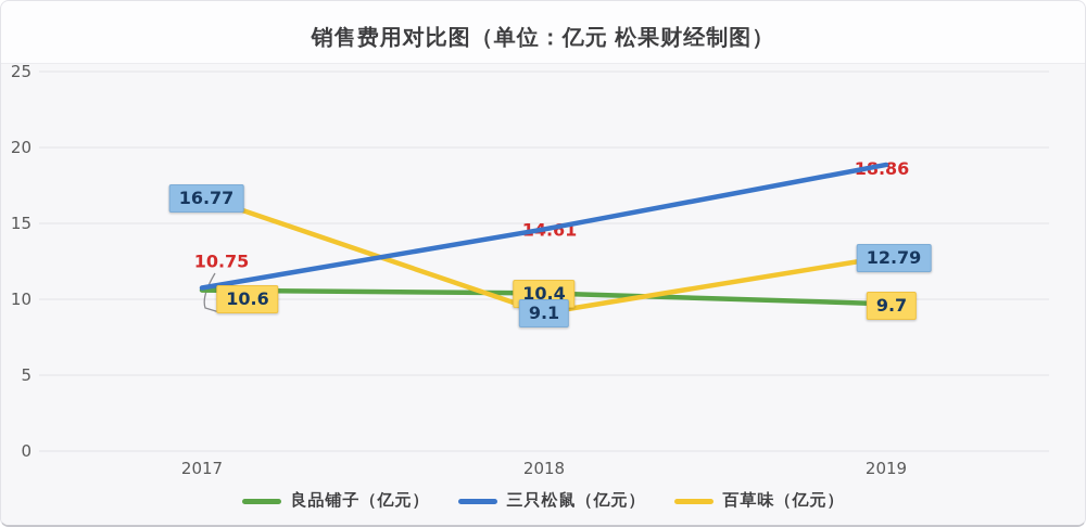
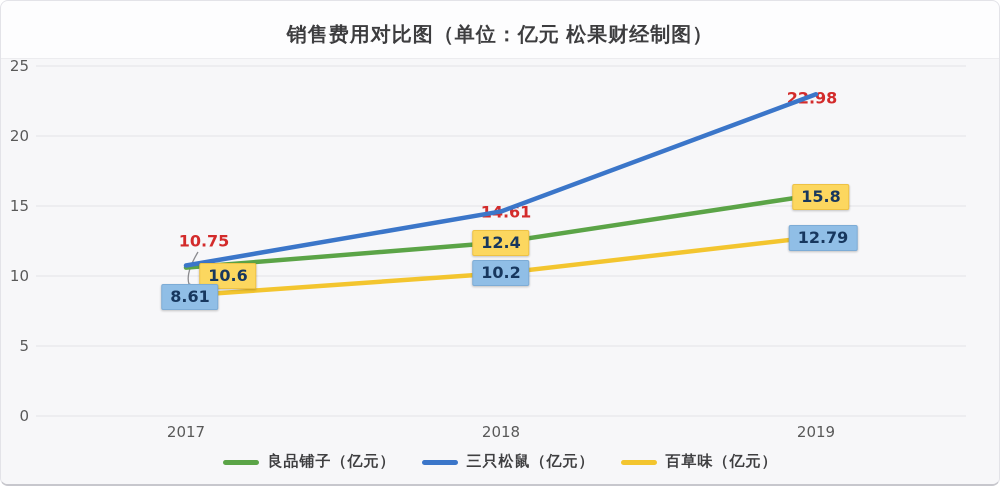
百草味（亿元）/2017: 16.77 -> 8.61
良品铺子（亿元）/2018: 10.4 -> 12.4
百草味（亿元）/2018: 9.1 -> 10.2
良品铺子（亿元）/2019: 9.7 -> 15.8
三只松鼠（亿元）/2019: 18.86 -> 22.98
